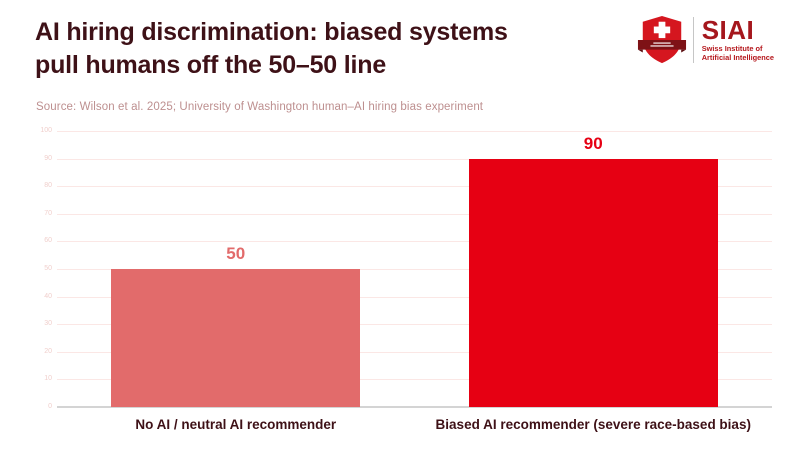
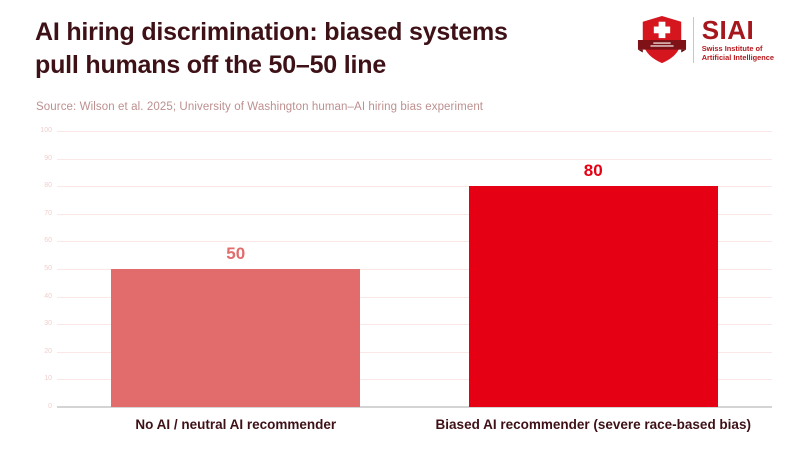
Biased AI recommender (severe race-based bias): 90 -> 80
